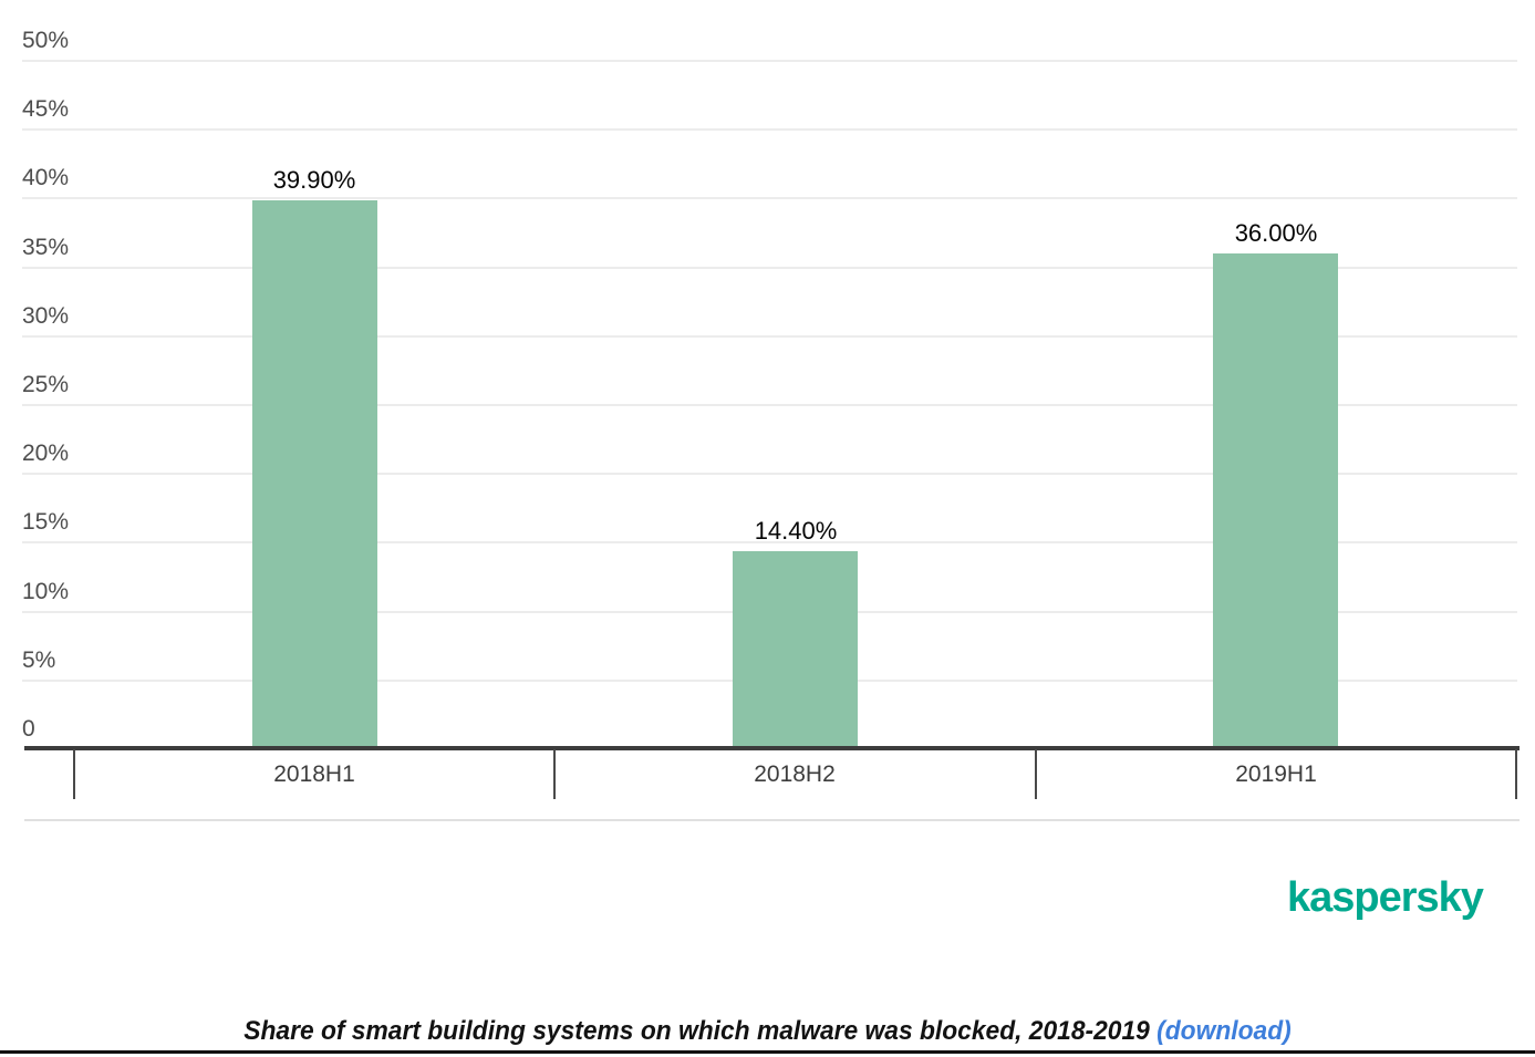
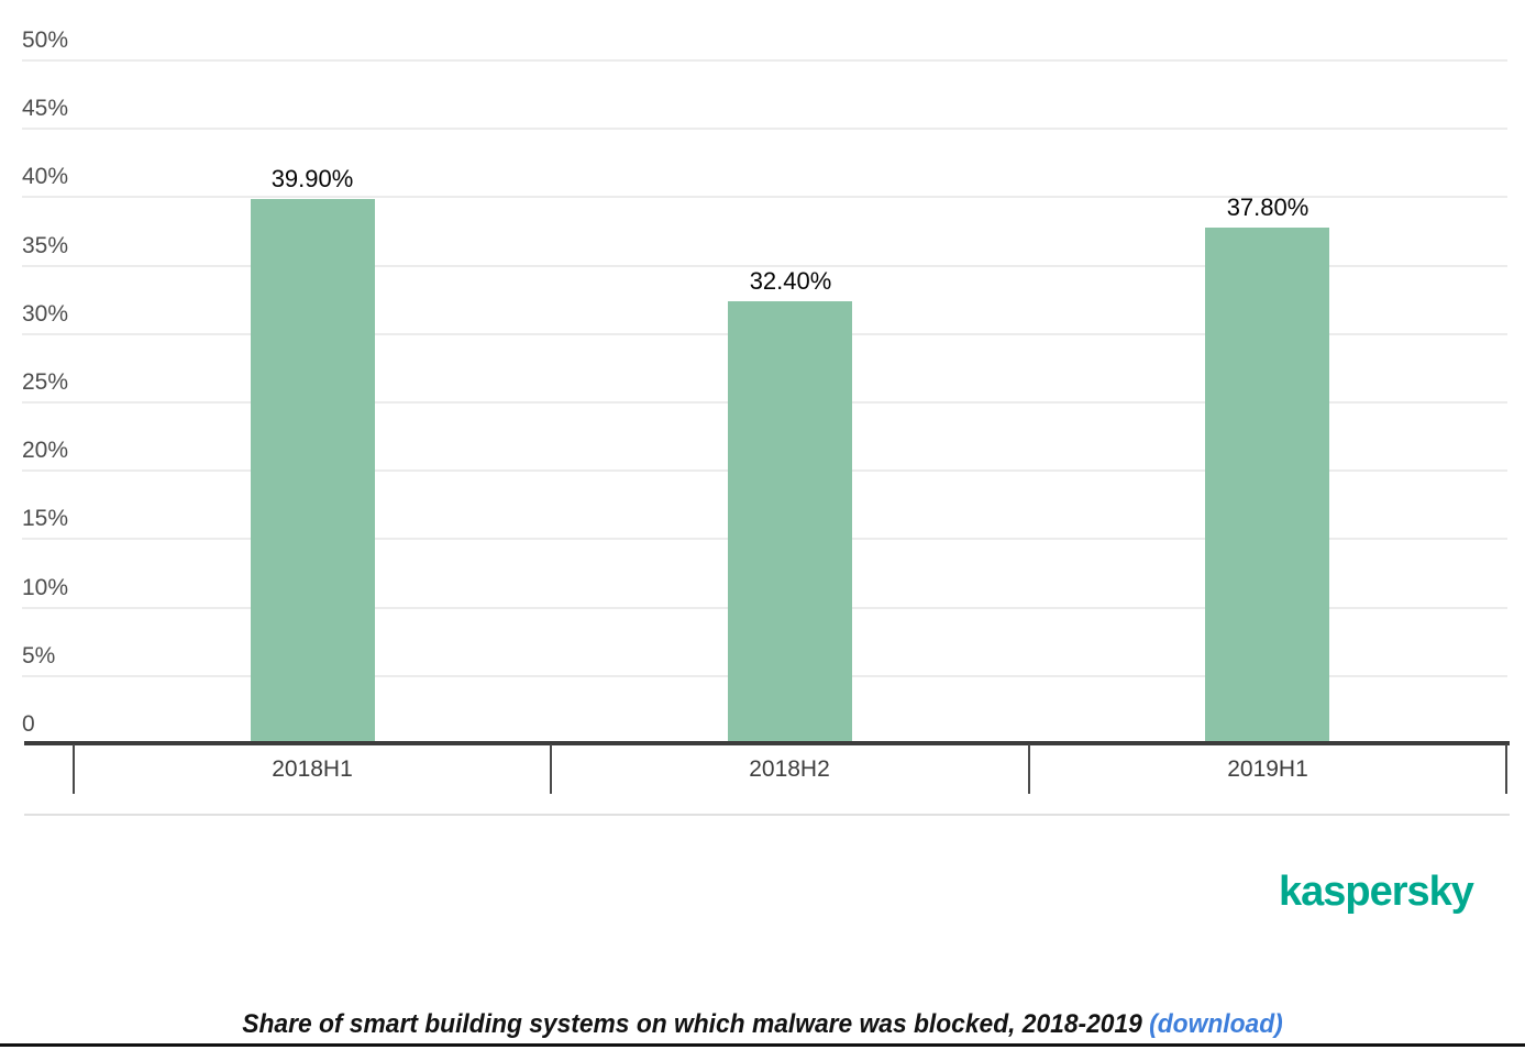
2018H2: 14.40% -> 32.40%
2019H1: 36.00% -> 37.80%
